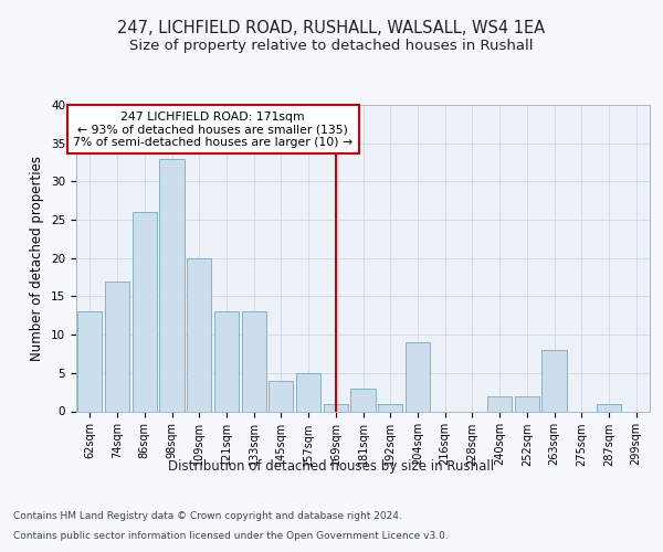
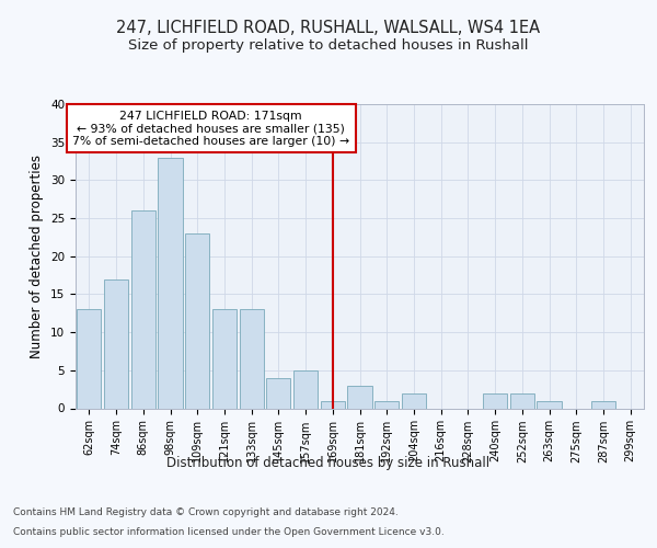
109sqm: 20 -> 23
204sqm: 9 -> 2
263sqm: 8 -> 1
